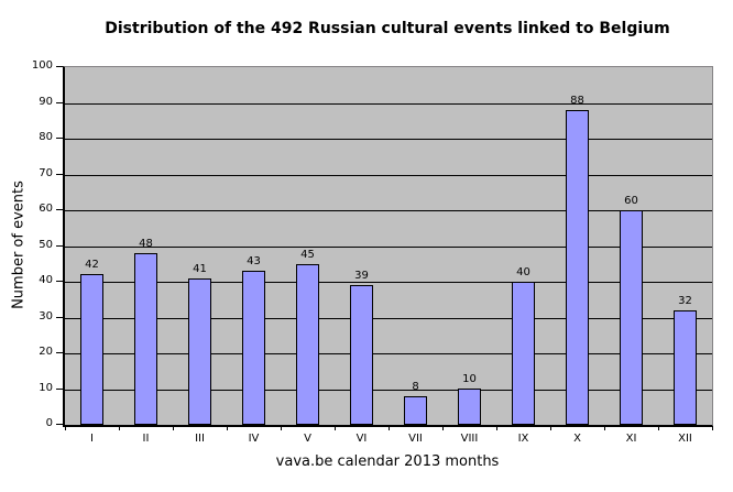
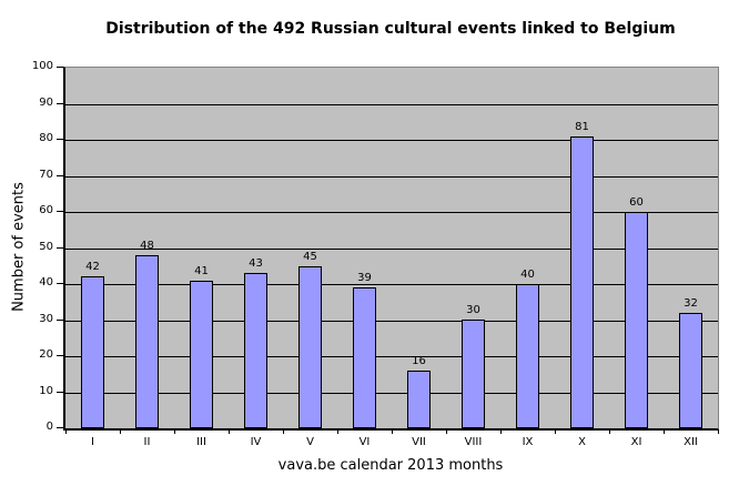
VII: 8 -> 16
VIII: 10 -> 30
X: 88 -> 81
